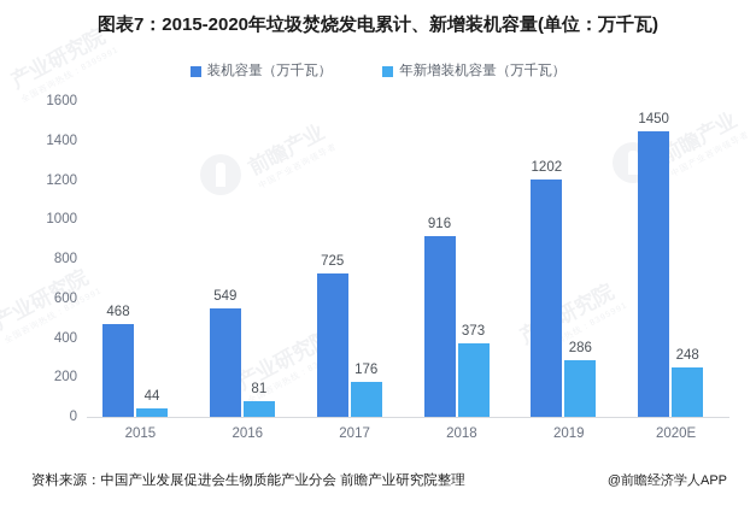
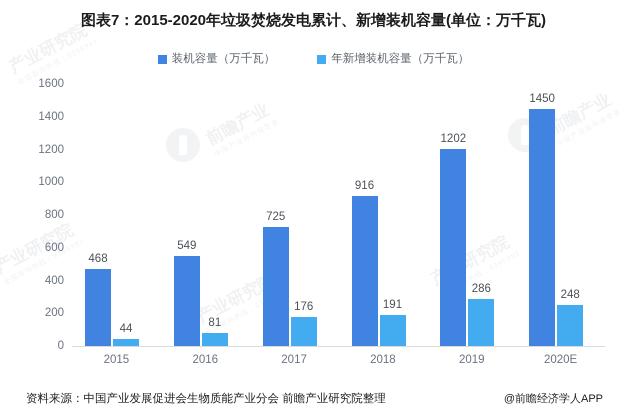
年新增装机容量（万千瓦）/2018: 373 -> 191
